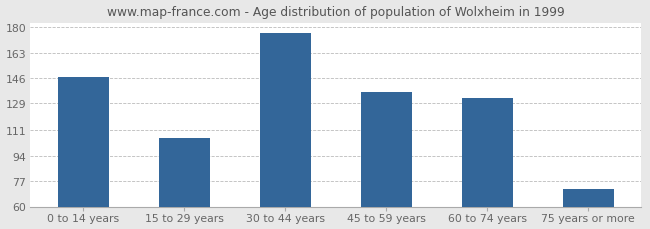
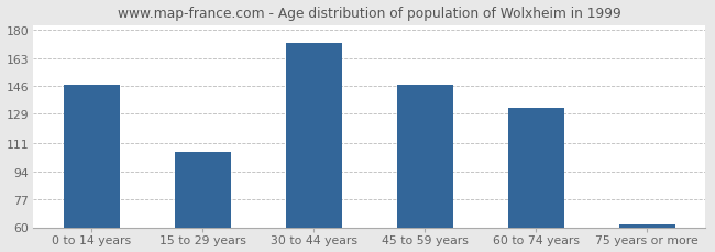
30 to 44 years: 176 -> 172
45 to 59 years: 137 -> 147
75 years or more: 72 -> 62
